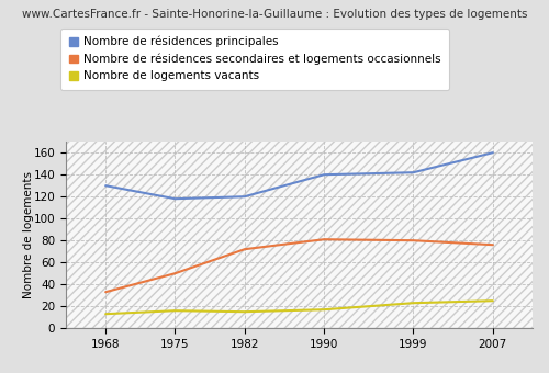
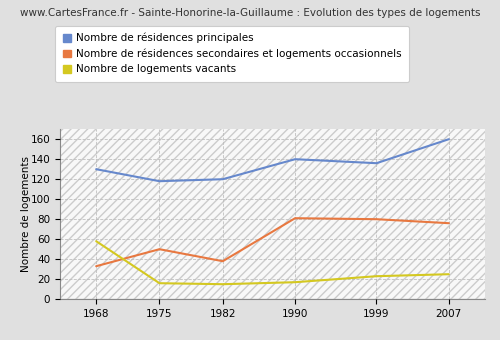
Nombre de logements vacants/1968: 13 -> 58
Nombre de résidences secondaires et logements occasionnels/1982: 72 -> 38
Nombre de résidences principales/1999: 142 -> 136
